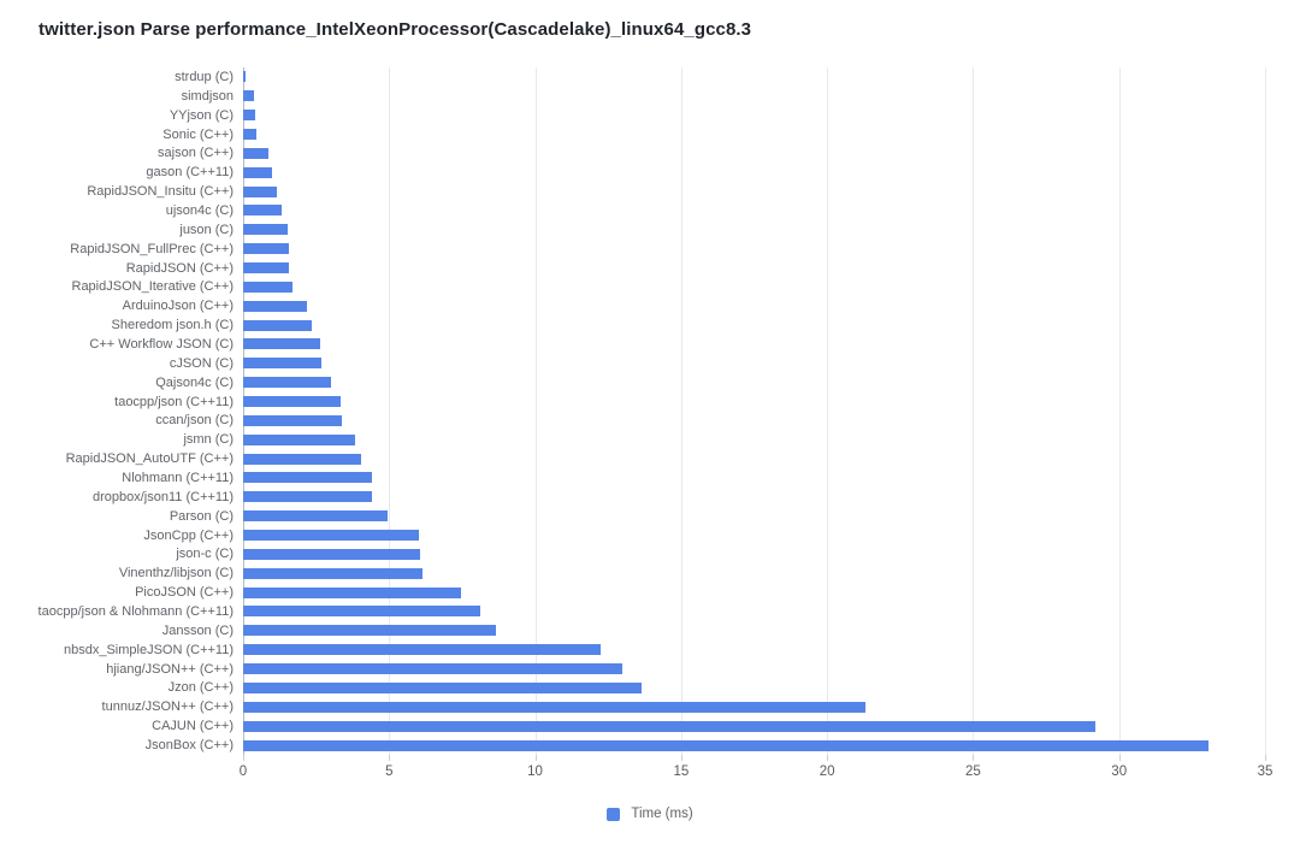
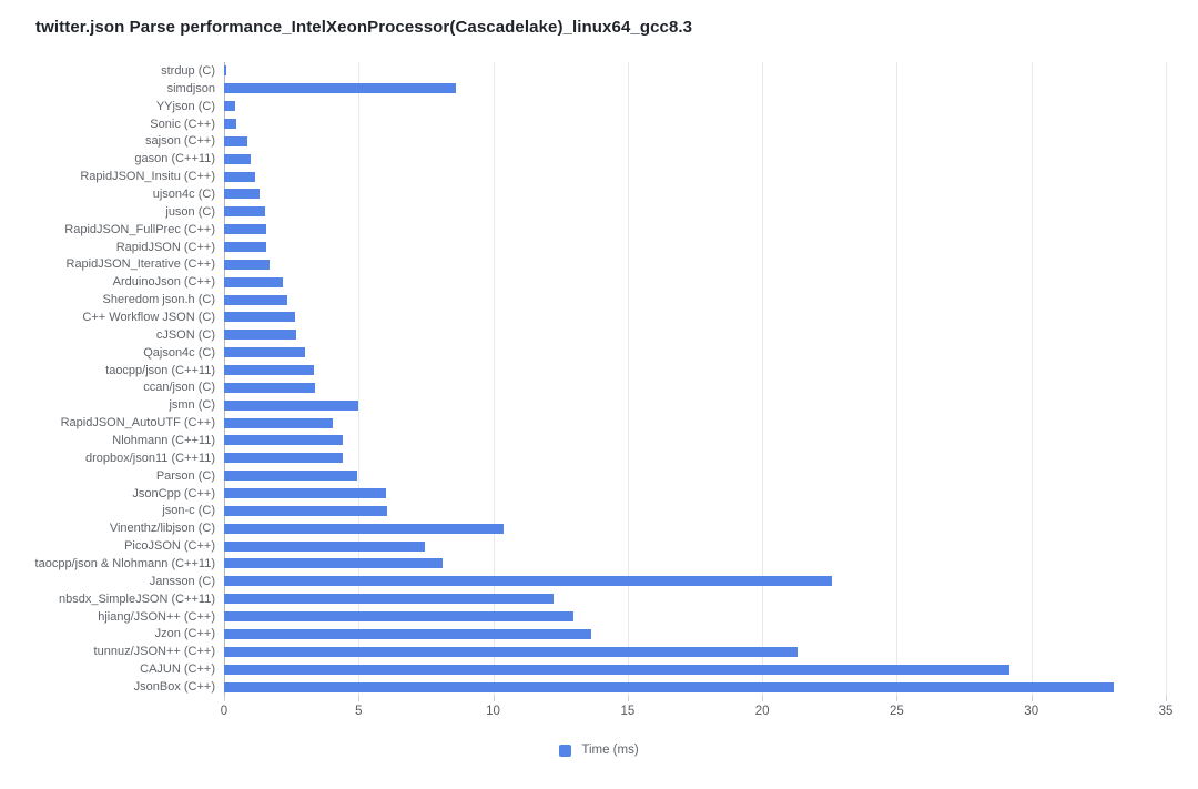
simdjson: 0.4 -> 8.6
jsmn (C): 3.8 -> 5.0
Vinenthz/libjson (C): 6.2 -> 10.4
Jansson (C): 8.7 -> 22.6
